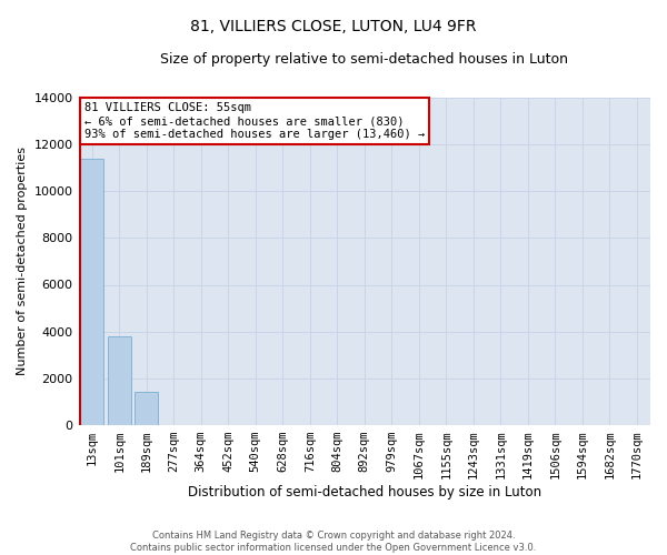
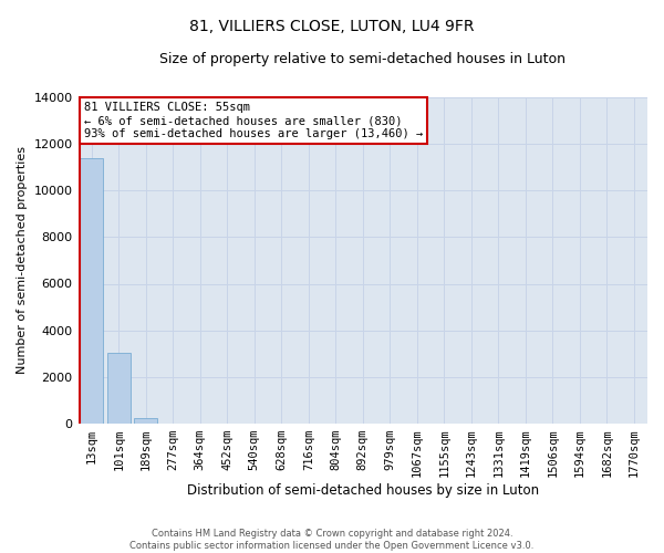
101sqm: 3800 -> 3050
189sqm: 1400 -> 230
